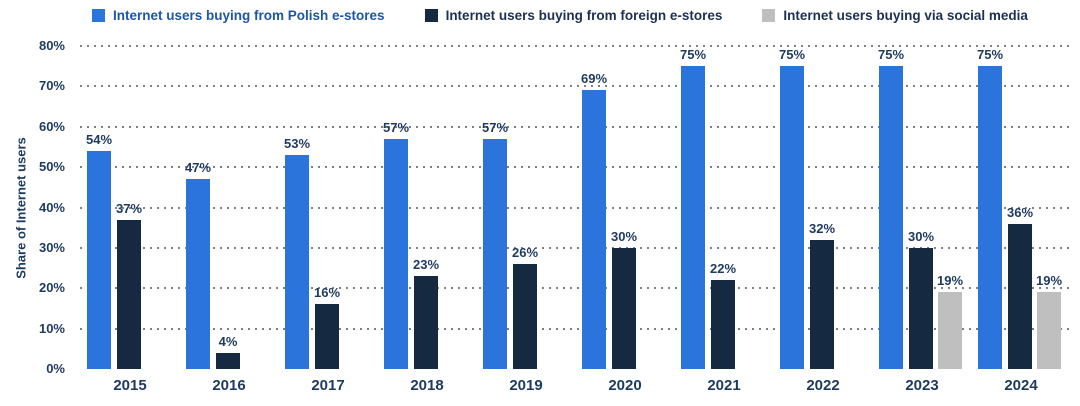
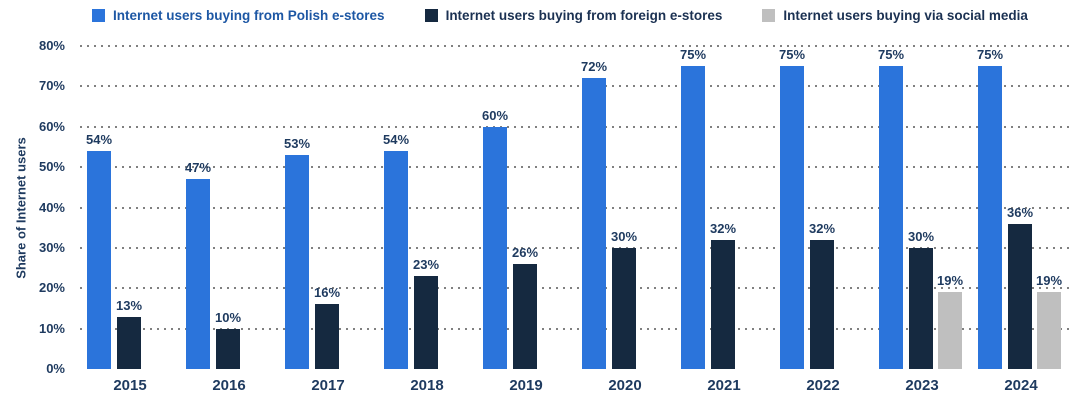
Internet users buying from foreign e-stores/2015: 37% -> 13%
Internet users buying from foreign e-stores/2016: 4% -> 10%
Internet users buying from Polish e-stores/2018: 57% -> 54%
Internet users buying from Polish e-stores/2019: 57% -> 60%
Internet users buying from Polish e-stores/2020: 69% -> 72%
Internet users buying from foreign e-stores/2021: 22% -> 32%
